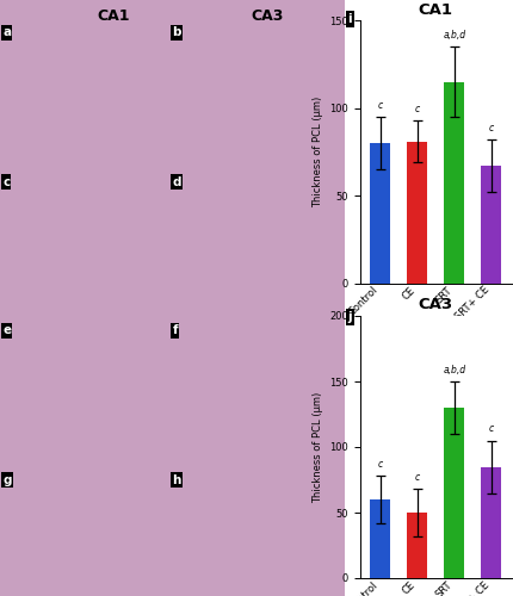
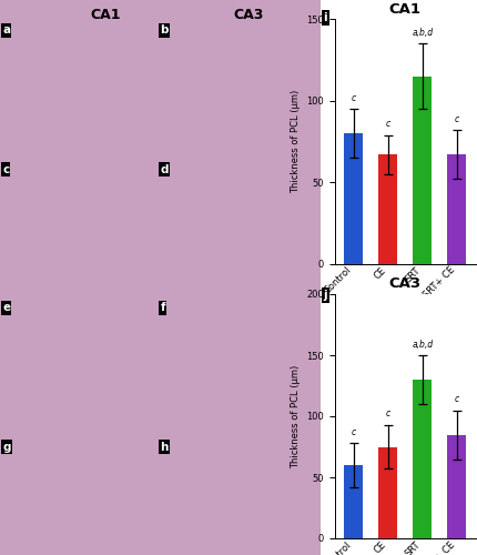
CA1/CE: 81 -> 67
CA3/CE: 50 -> 75
